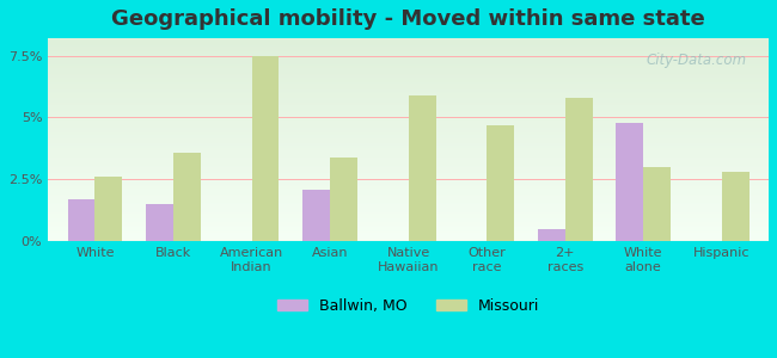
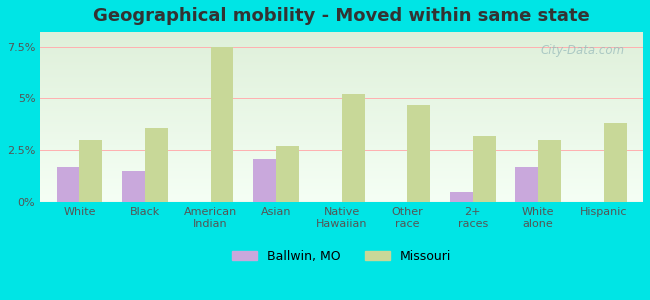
Missouri/White: 2.6% -> 3.0%
Missouri/Asian: 3.4% -> 2.7%
Missouri/Native Hawaiian: 5.9% -> 5.2%
Missouri/2+ races: 5.8% -> 3.2%
Ballwin, MO/White alone: 4.8% -> 1.7%
Missouri/Hispanic: 2.8% -> 3.8%
